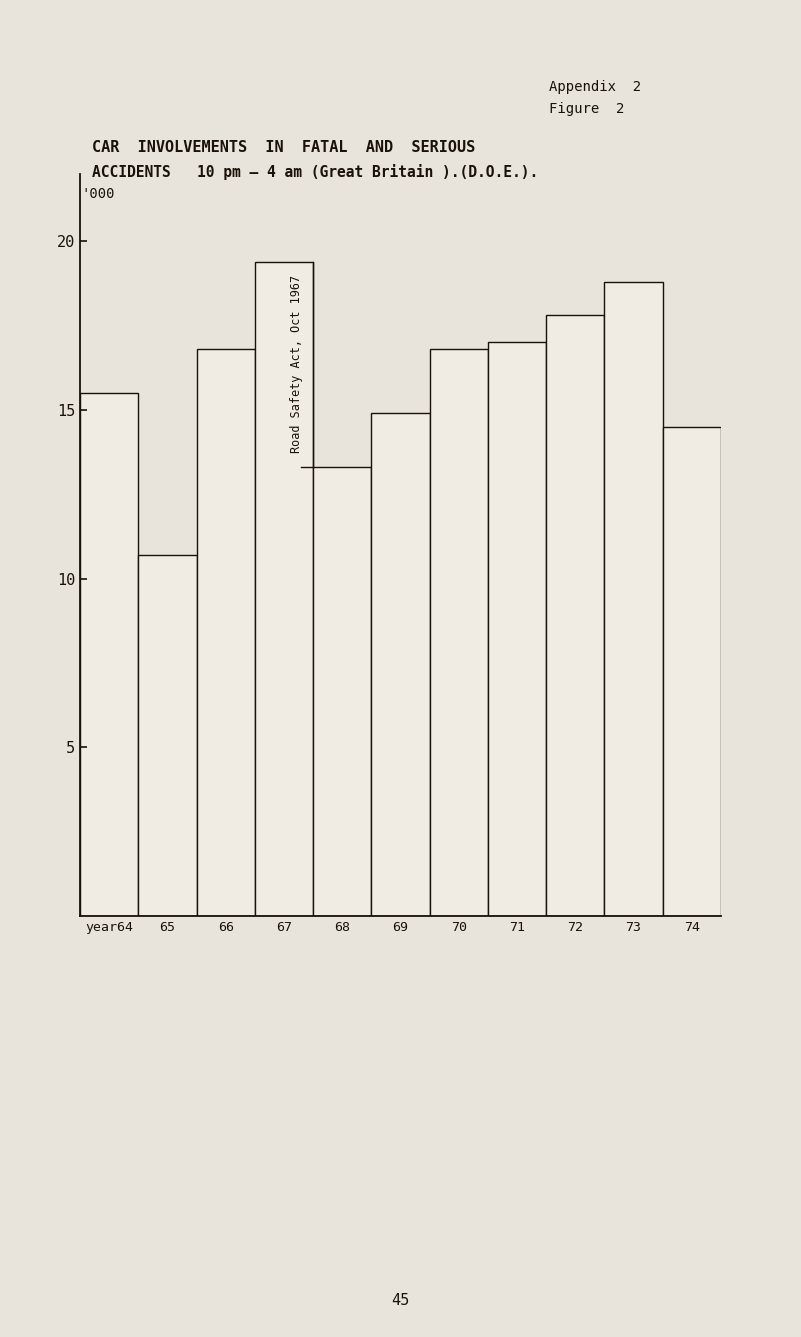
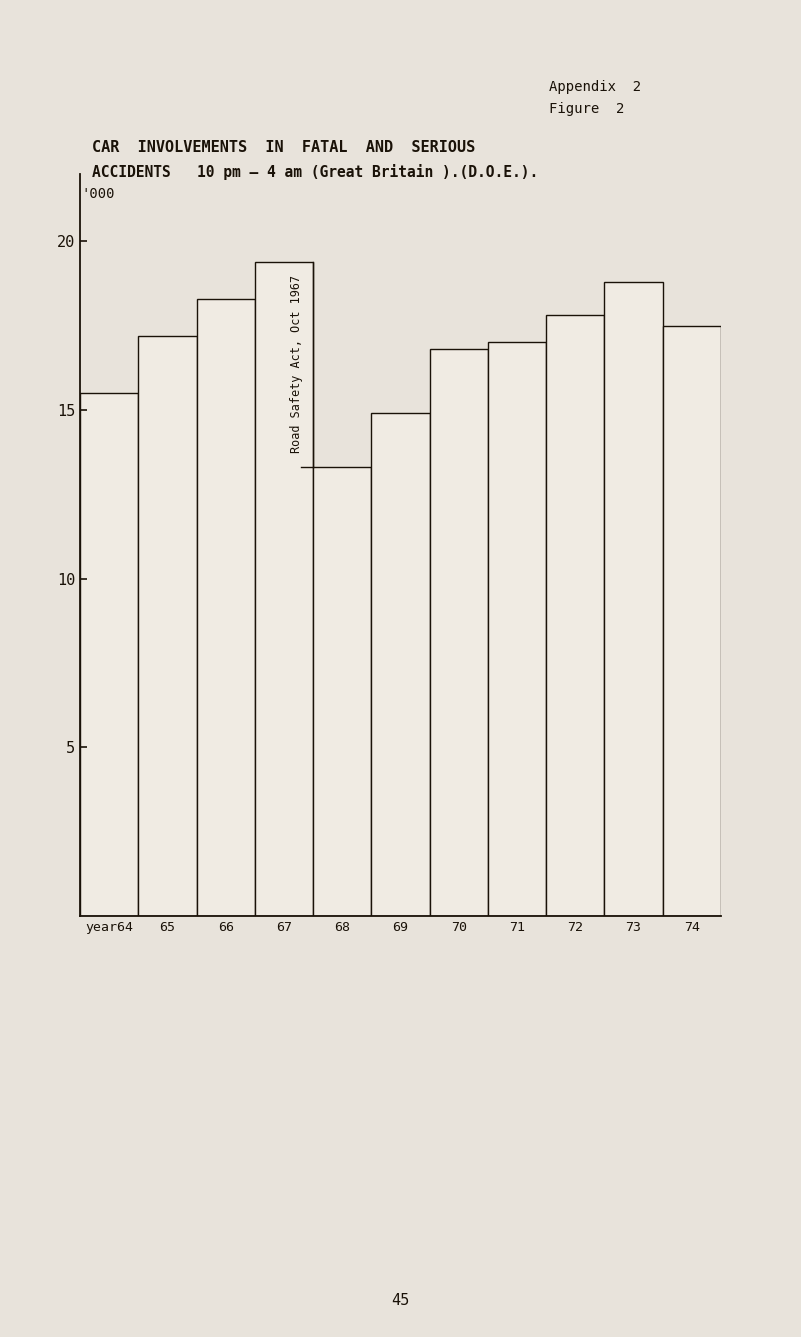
65: 10.7 -> 17.2
66: 16.8 -> 18.3
74: 14.5 -> 17.5
